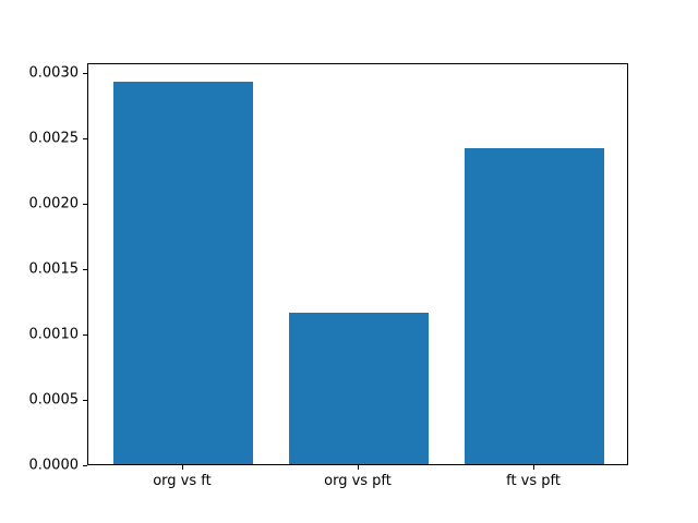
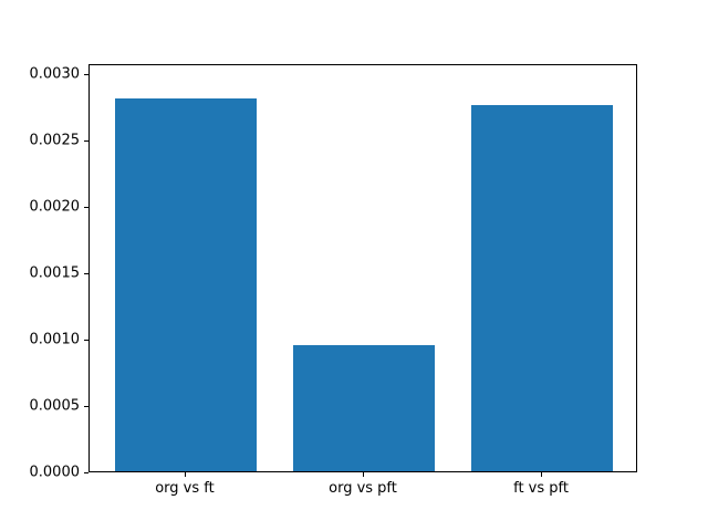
org vs ft: 0.00293 -> 0.00281
org vs pft: 0.00116 -> 0.00095
ft vs pft: 0.00242 -> 0.00276
